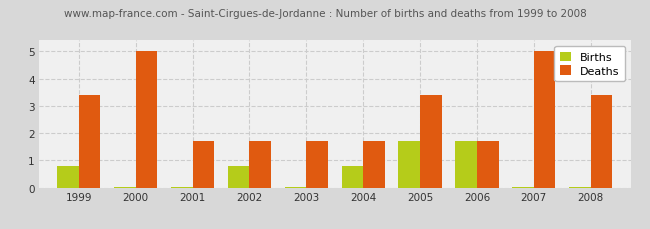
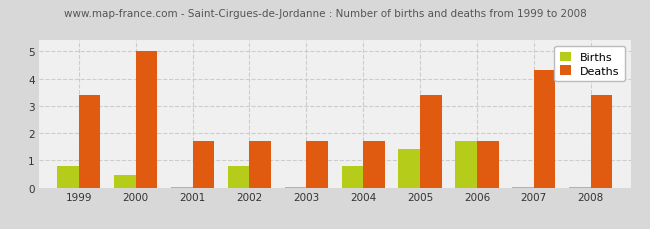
Births/2000: 0.03 -> 0.45
Births/2005: 1.70 -> 1.40
Deaths/2007: 5.0 -> 4.3
